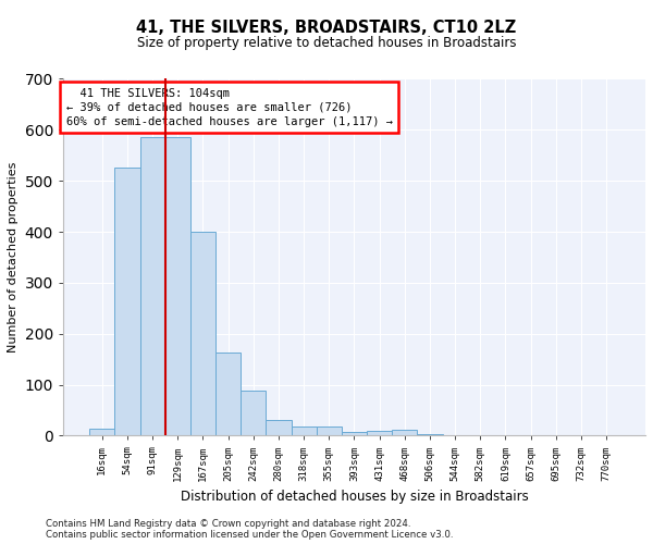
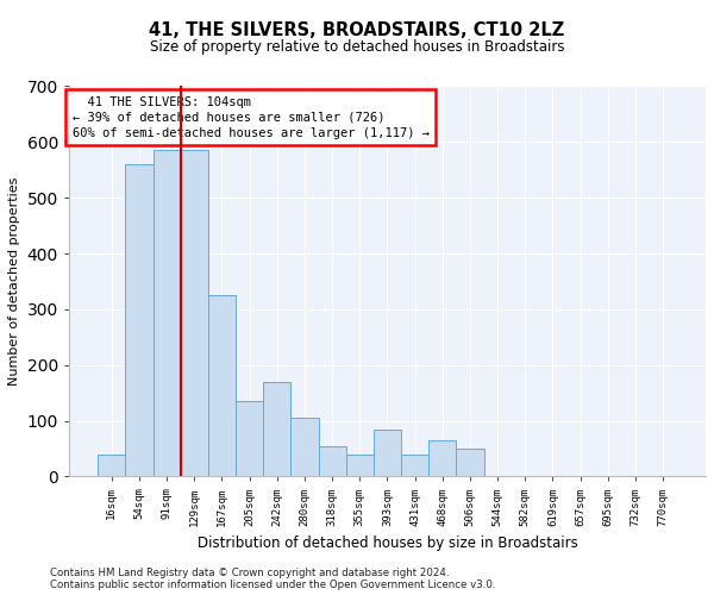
16sqm: 13 -> 40
54sqm: 525 -> 560
167sqm: 400 -> 325
205sqm: 163 -> 135
242sqm: 88 -> 170
280sqm: 30 -> 105
318sqm: 19 -> 55
355sqm: 19 -> 40
393sqm: 7 -> 85
431sqm: 10 -> 40
468sqm: 12 -> 65
506sqm: 4 -> 50
